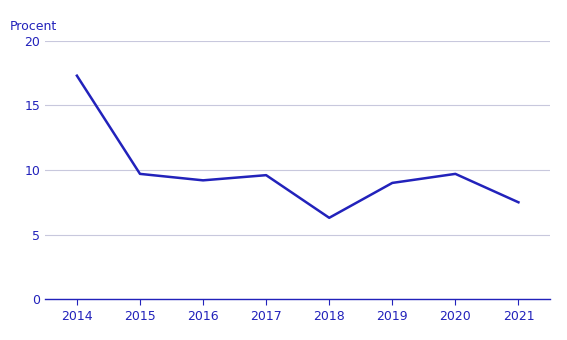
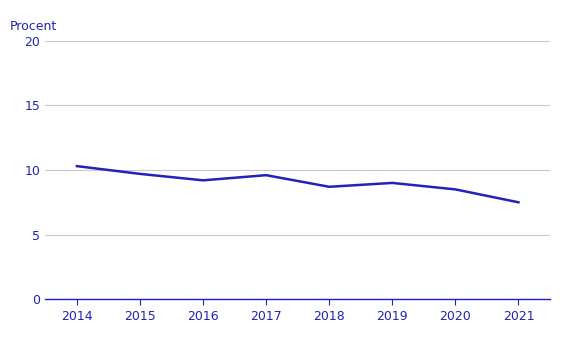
2014: 17.3 -> 10.3
2018: 6.3 -> 8.7
2020: 9.7 -> 8.5
